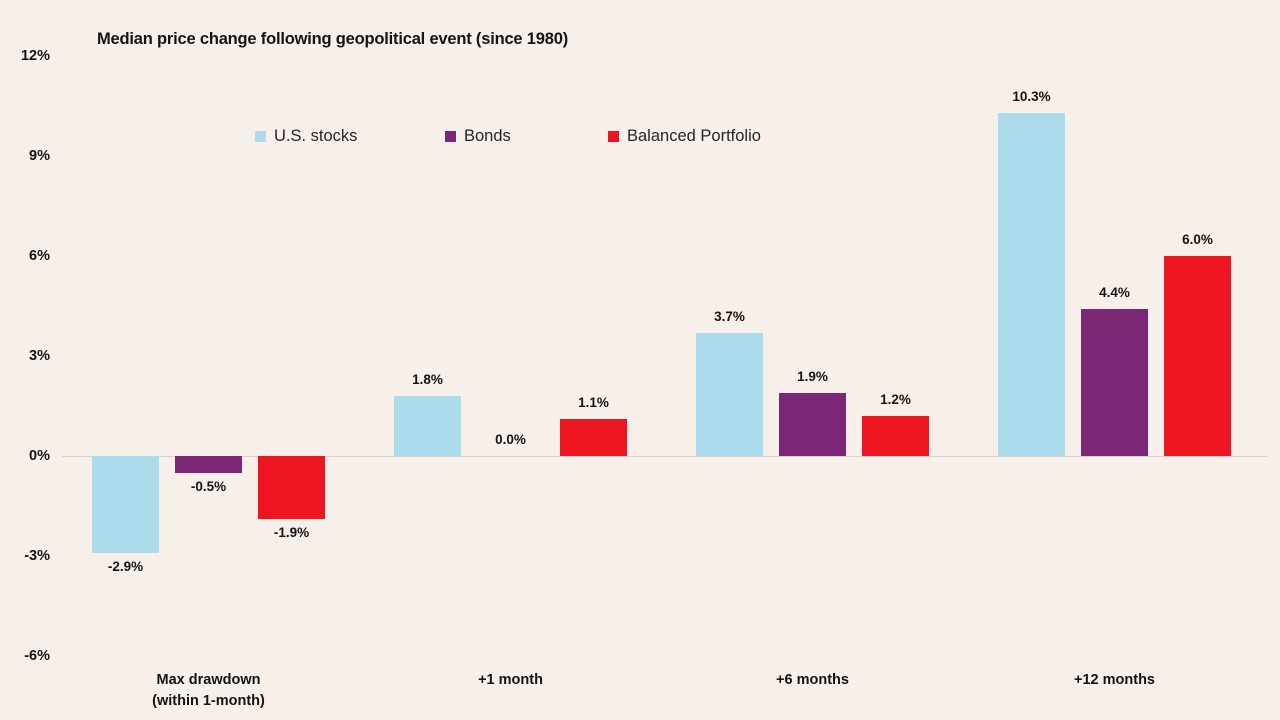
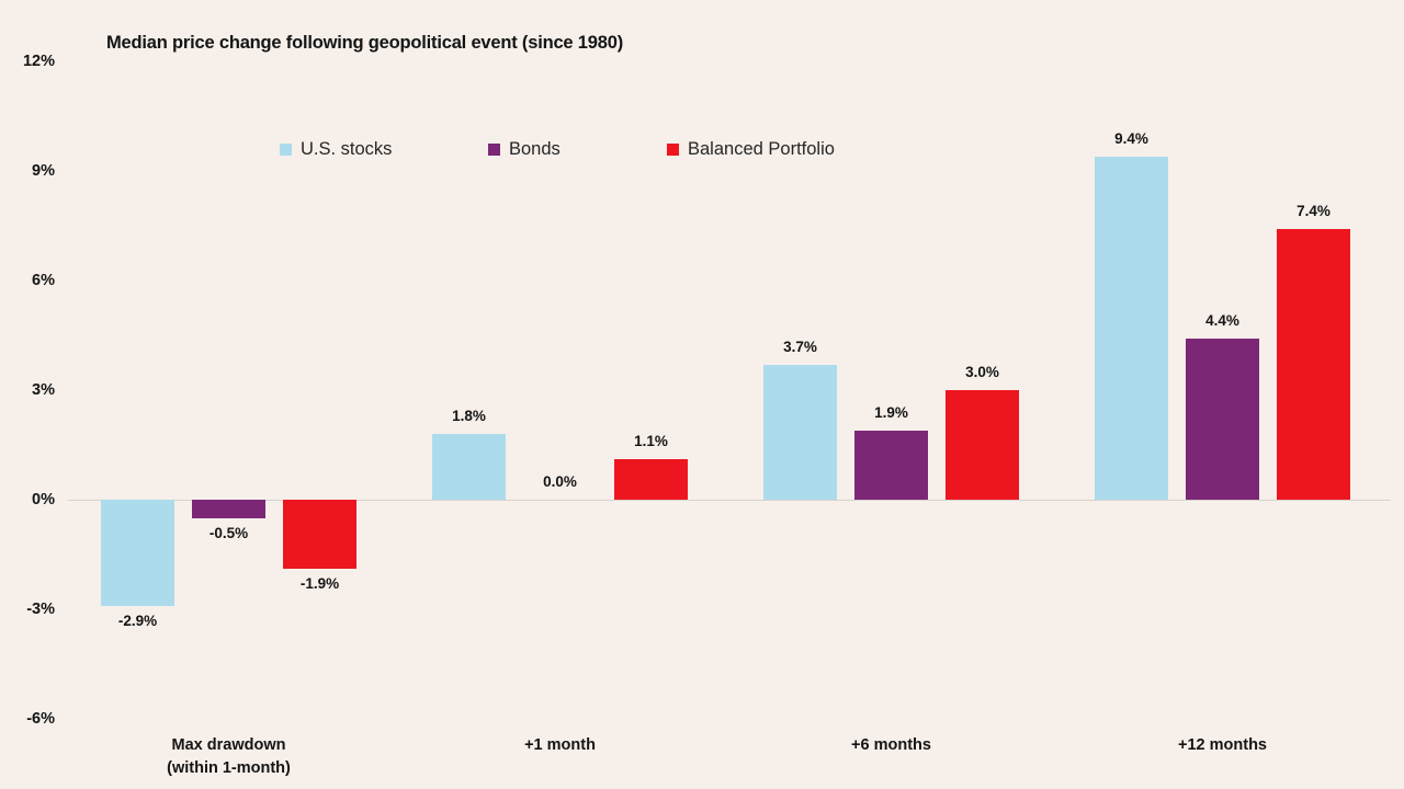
Balanced Portfolio/+6 months: 1.2% -> 3.0%
U.S. stocks/+12 months: 10.3% -> 9.4%
Balanced Portfolio/+12 months: 6.0% -> 7.4%
